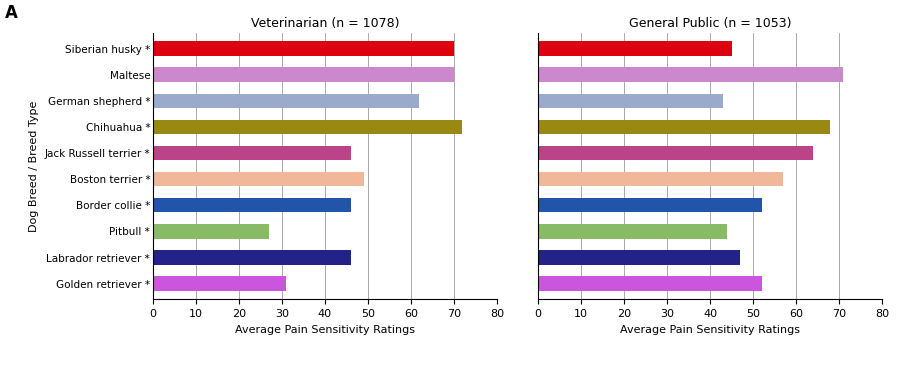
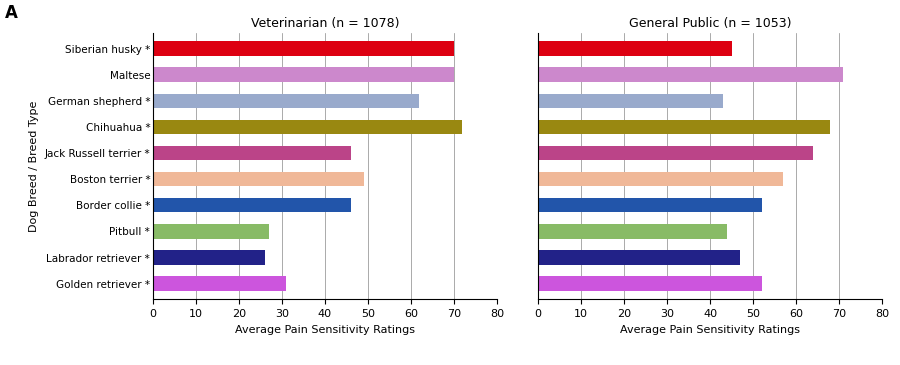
Veterinarian (n = 1078)/Labrador retriever *: 46 -> 26
